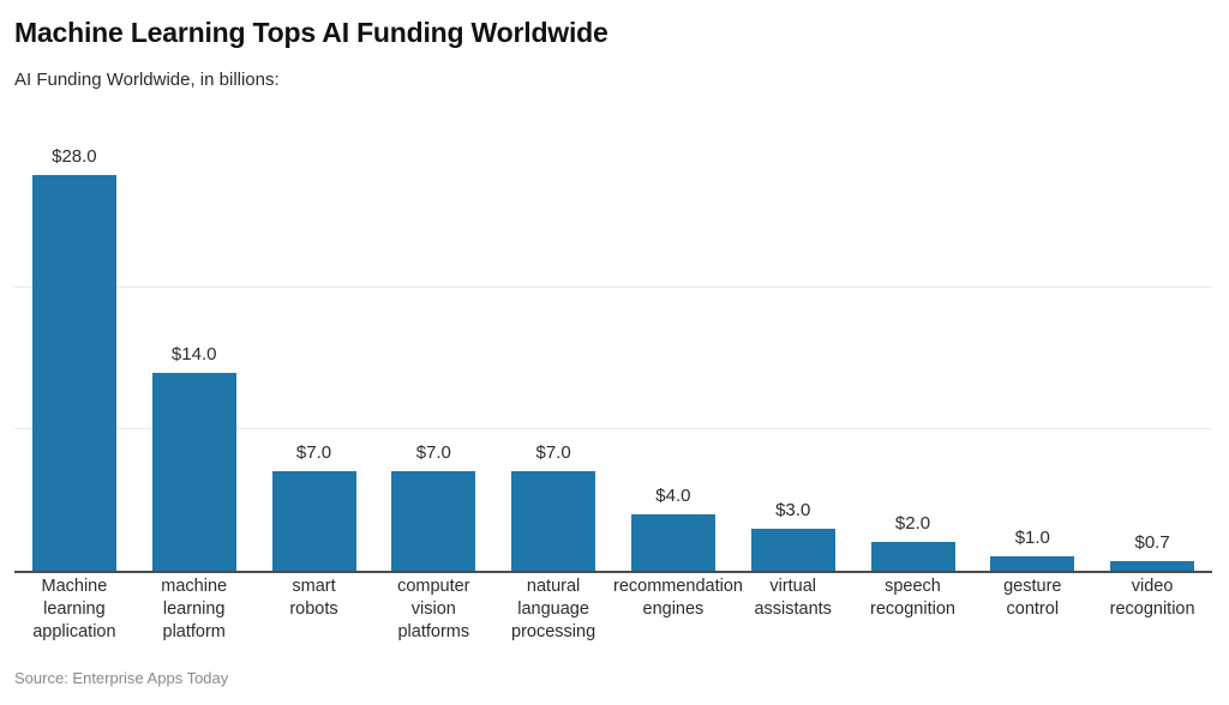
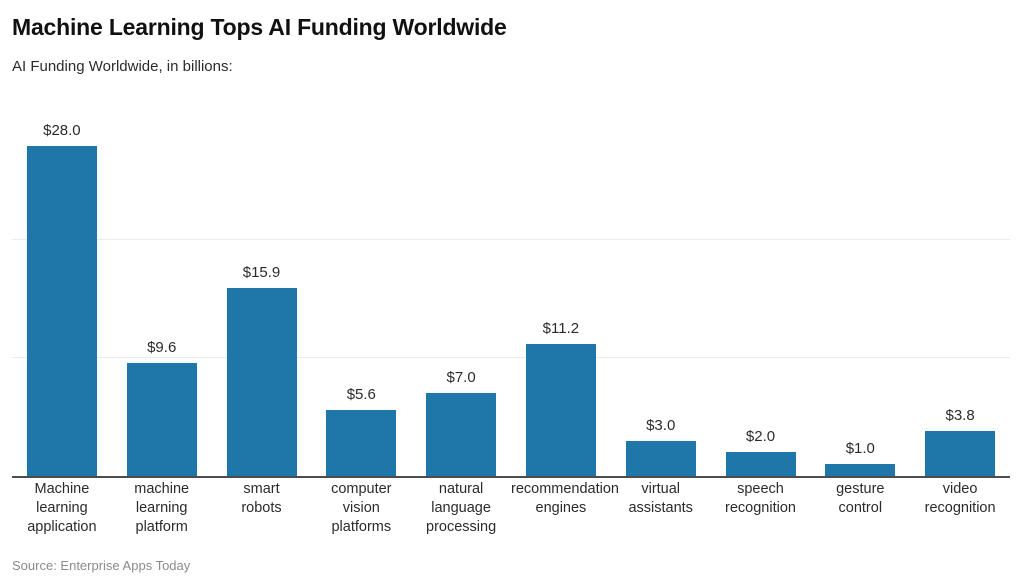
machine learning platform: $14.0 -> $9.6
smart robots: $7.0 -> $15.9
computer vision platforms: $7.0 -> $5.6
recommendation engines: $4.0 -> $11.2
video recognition: $0.7 -> $3.8
